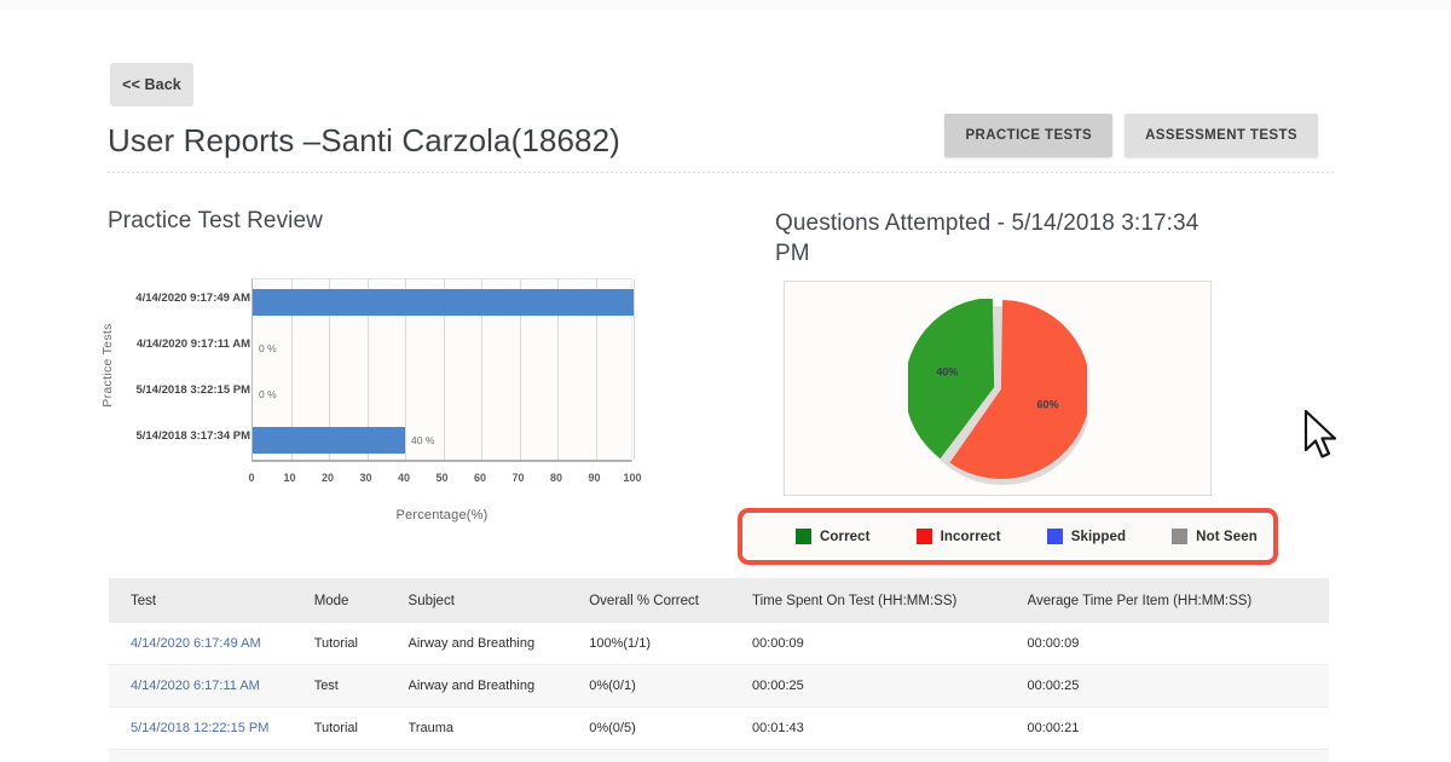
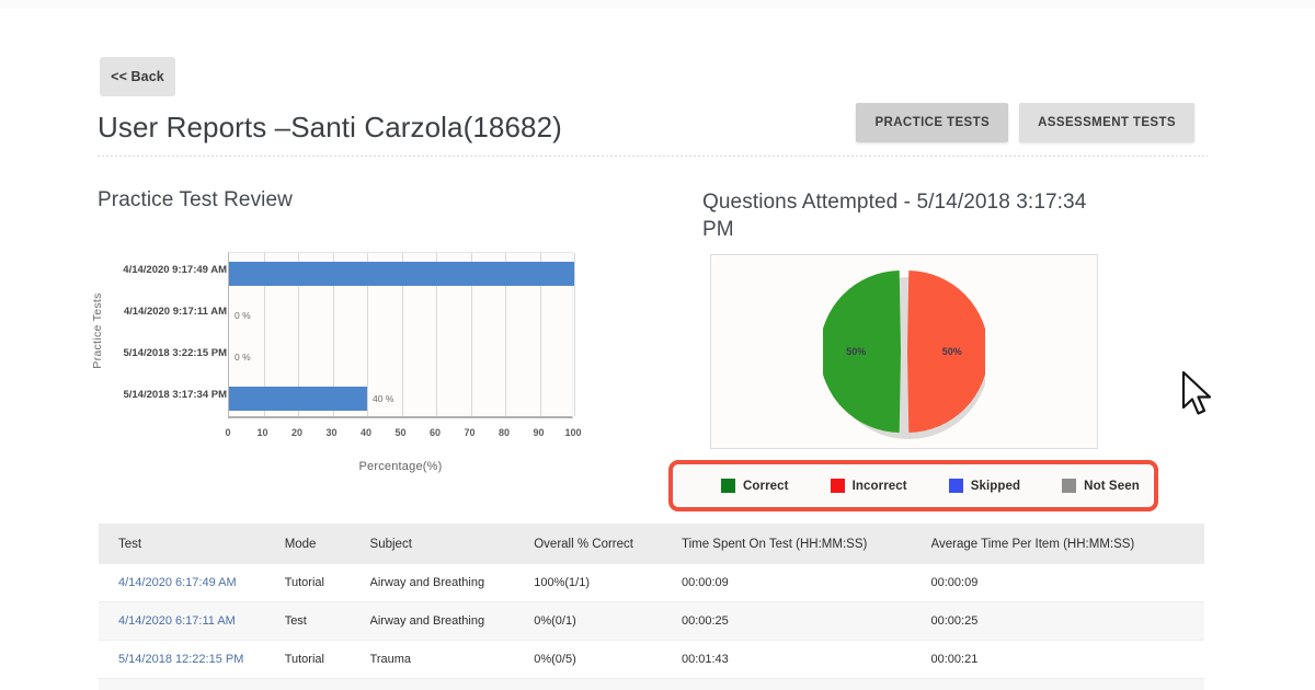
Questions Attempted - 5/14/2018 3:17:34 PM/Correct: 40% -> 50%
Questions Attempted - 5/14/2018 3:17:34 PM/Incorrect: 60% -> 50%
